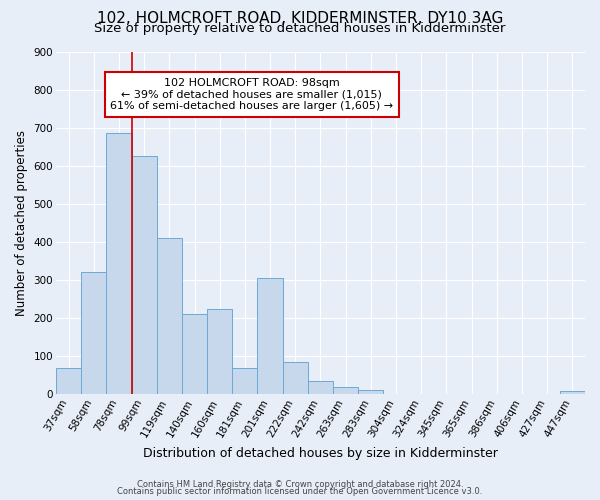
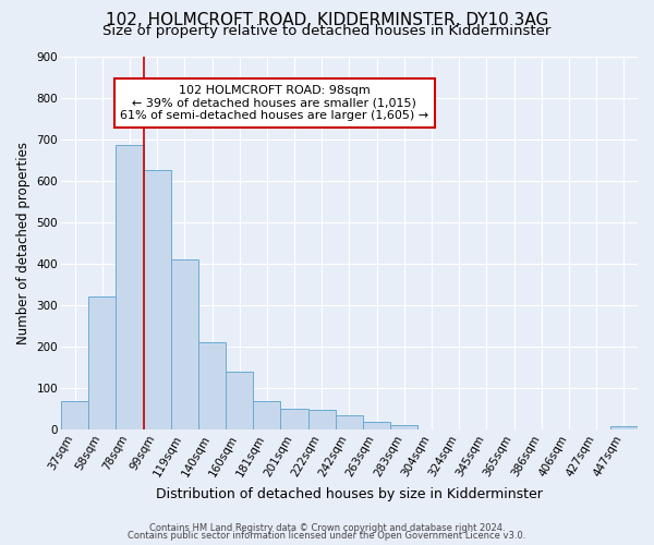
160sqm: 225 -> 140
201sqm: 305 -> 50
222sqm: 85 -> 48
